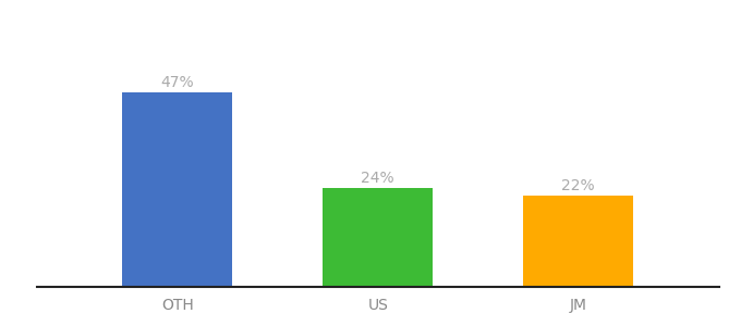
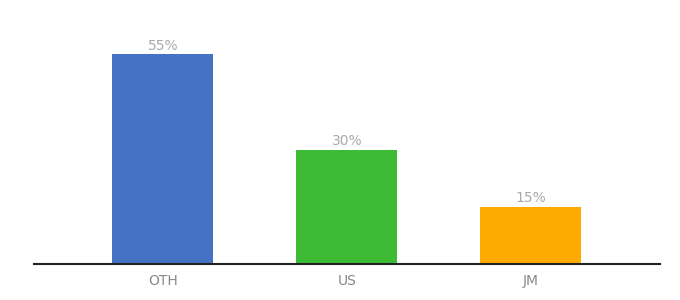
OTH: 47% -> 55%
US: 24% -> 30%
JM: 22% -> 15%
